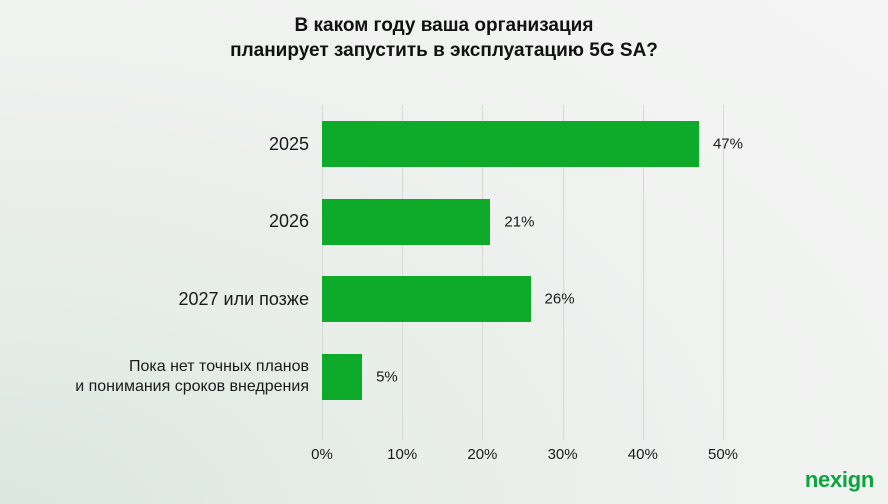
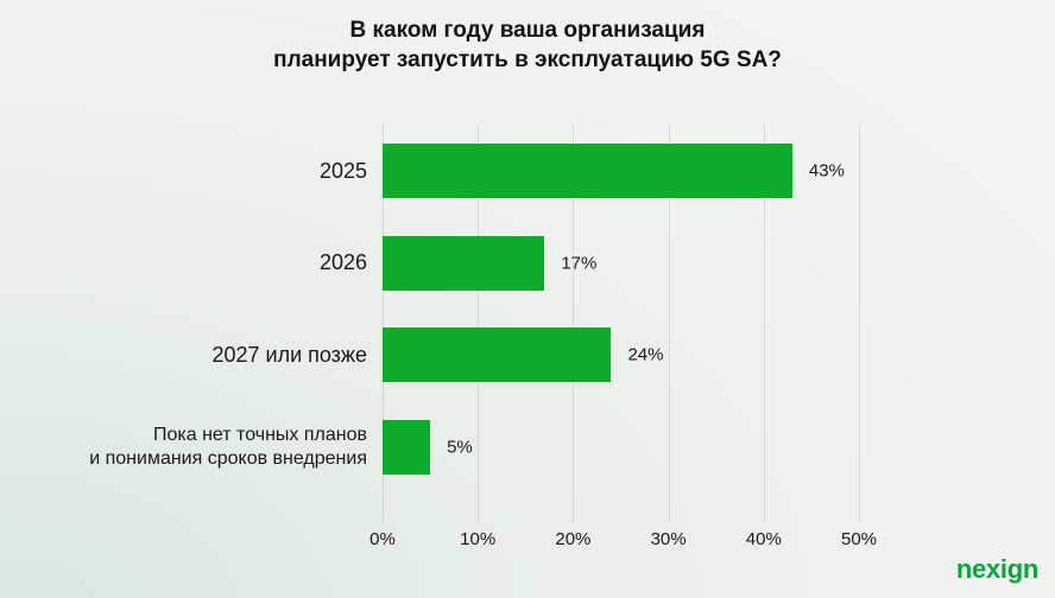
2025: 47% -> 43%
2026: 21% -> 17%
2027 или позже: 26% -> 24%
